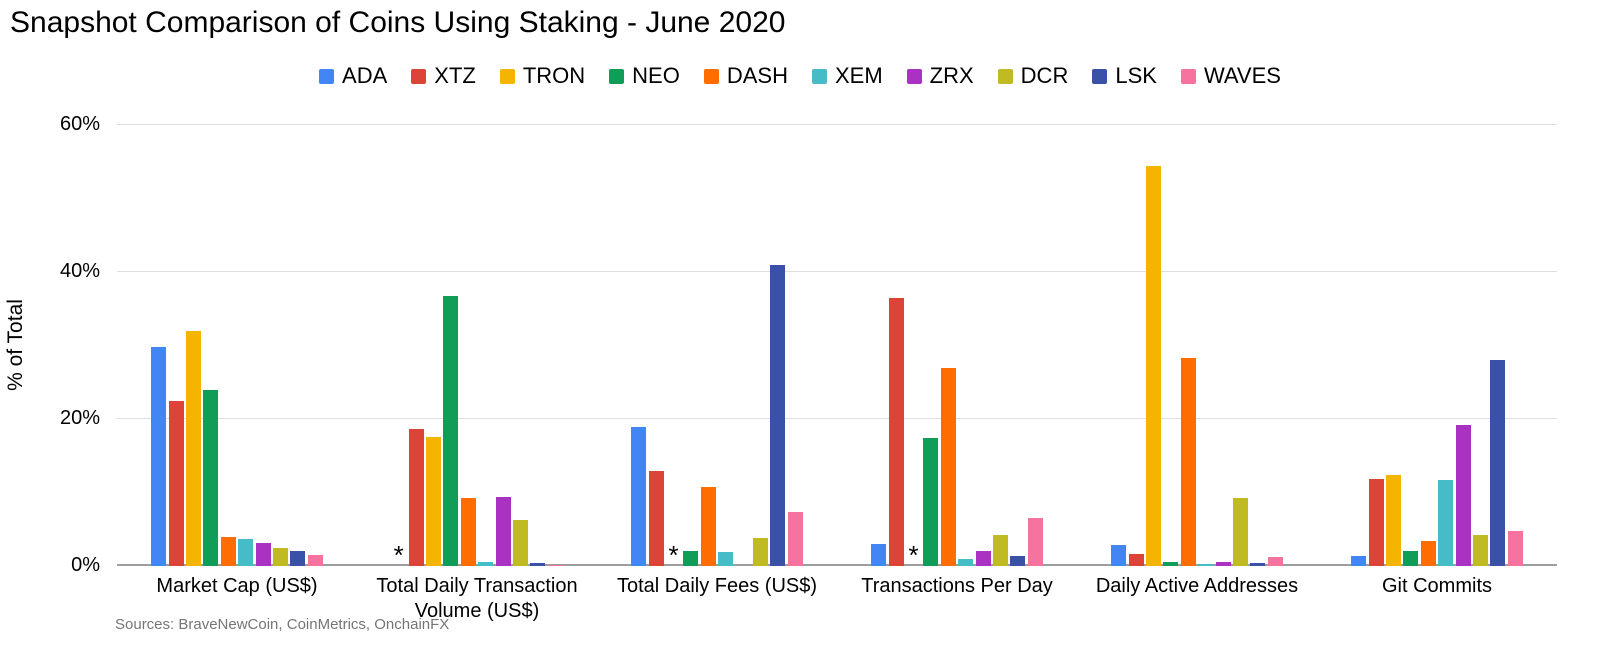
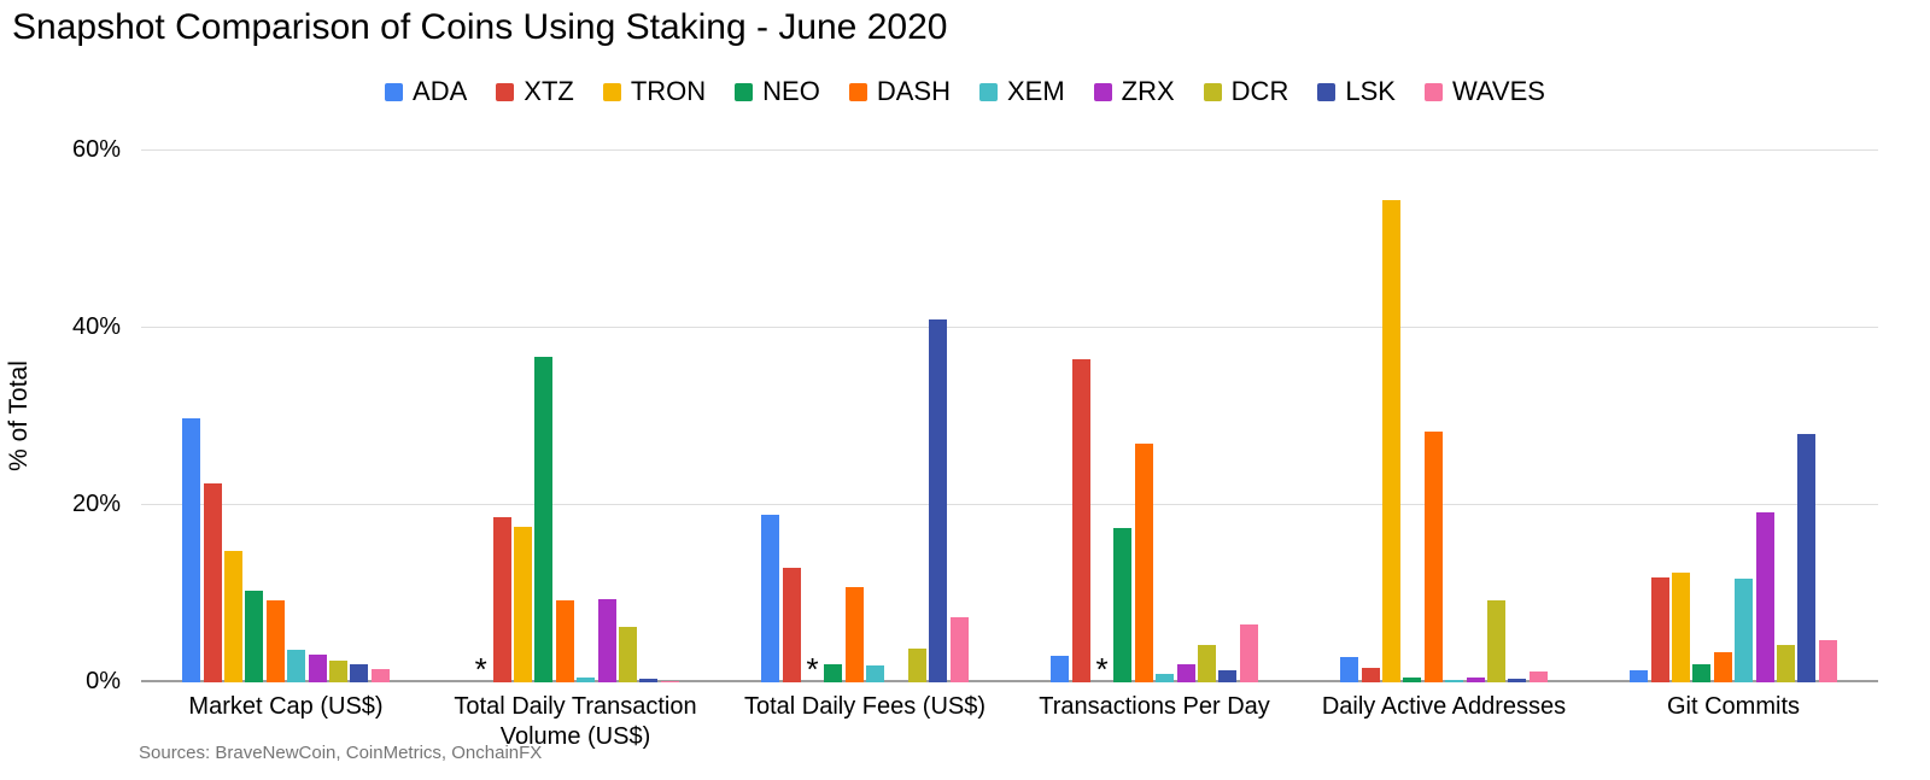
TRON/Market Cap (US$): 32% -> 15%
NEO/Market Cap (US$): 24% -> 10%
DASH/Market Cap (US$): 4% -> 9%
